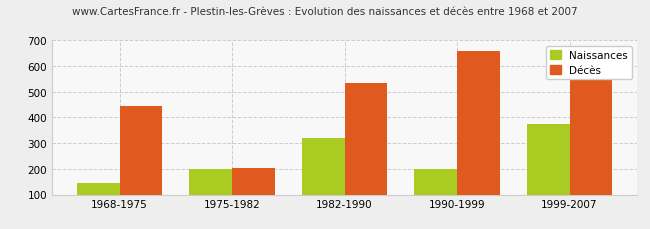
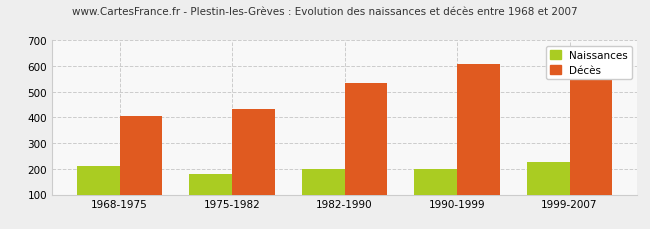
Naissances/1968-1975: 145 -> 212
Décès/1968-1975: 445 -> 406
Naissances/1975-1982: 200 -> 178
Décès/1975-1982: 205 -> 433
Naissances/1982-1990: 320 -> 200
Décès/1990-1999: 660 -> 610
Naissances/1999-2007: 375 -> 228
